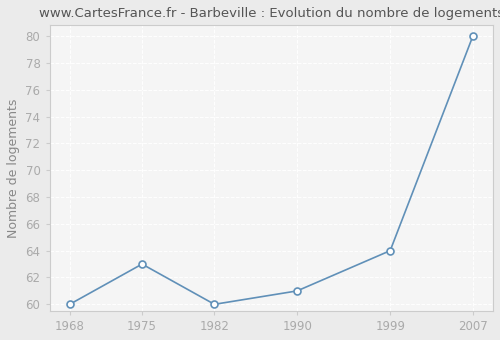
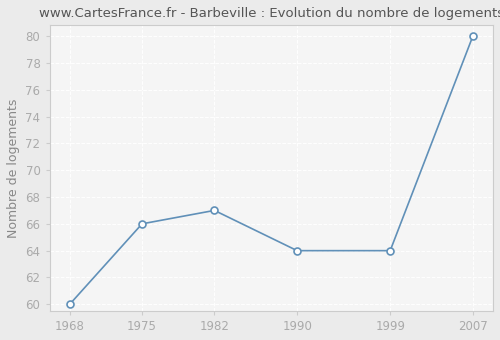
1975: 63 -> 66
1982: 60 -> 67
1990: 61 -> 64
